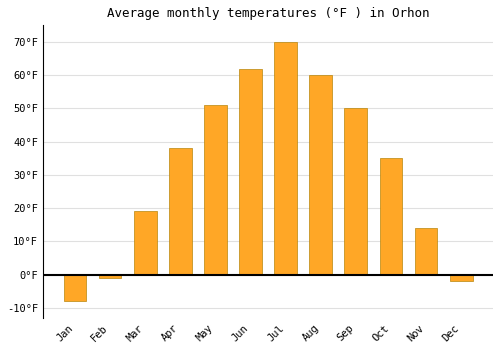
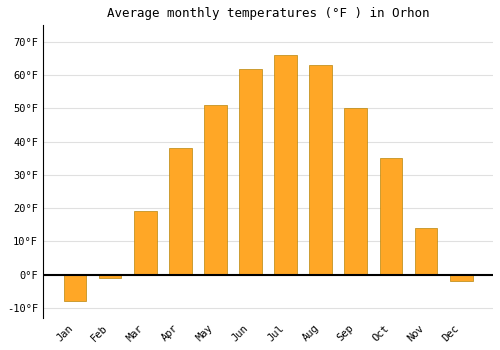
Jul: 70°F -> 66°F
Aug: 60°F -> 63°F
